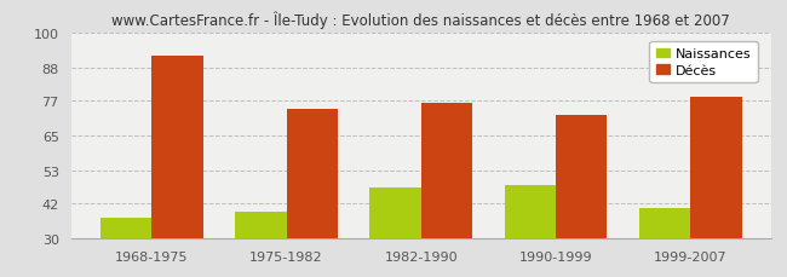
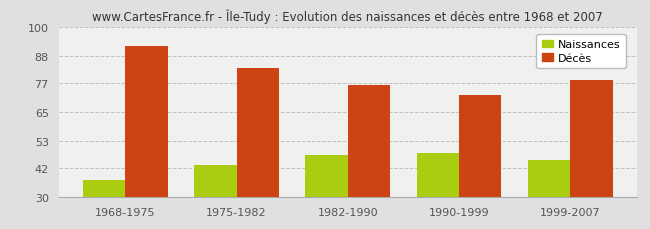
Naissances/1975-1982: 39 -> 43
Décès/1975-1982: 74 -> 83
Naissances/1999-2007: 40 -> 45
